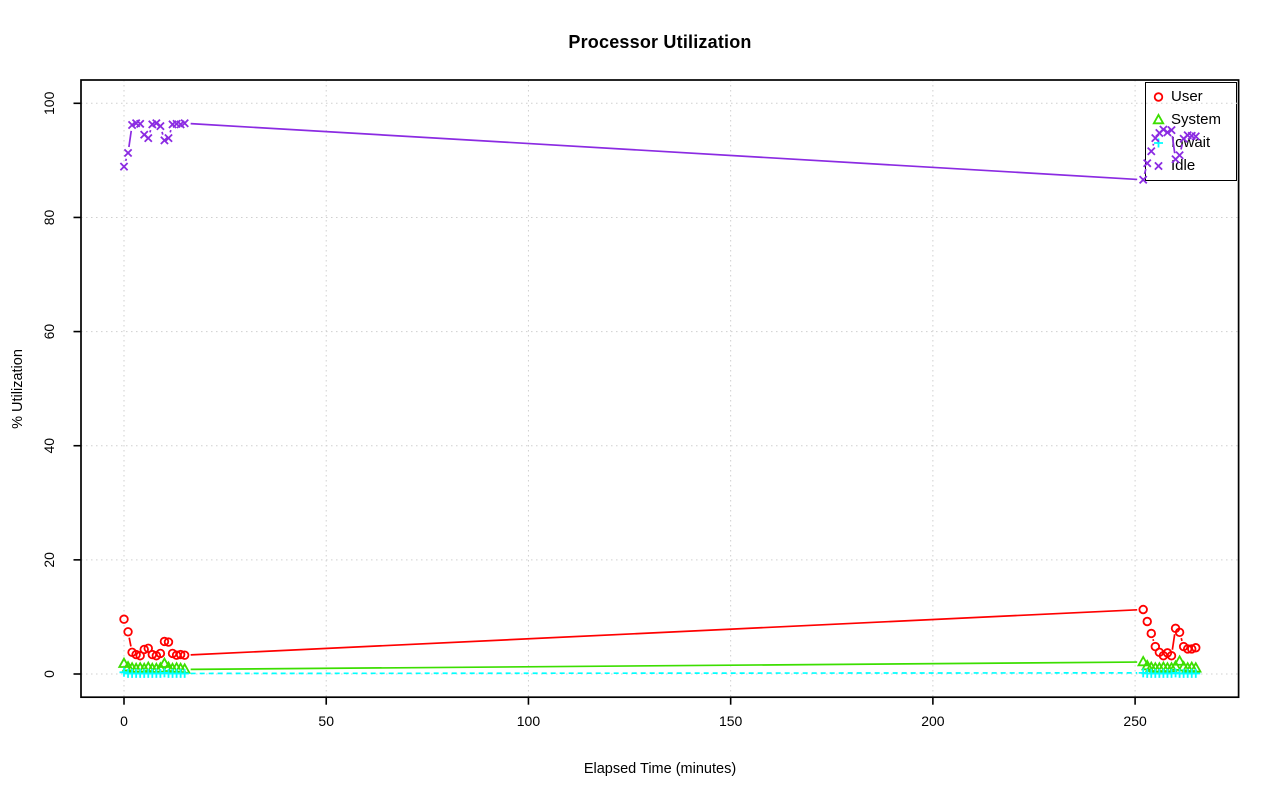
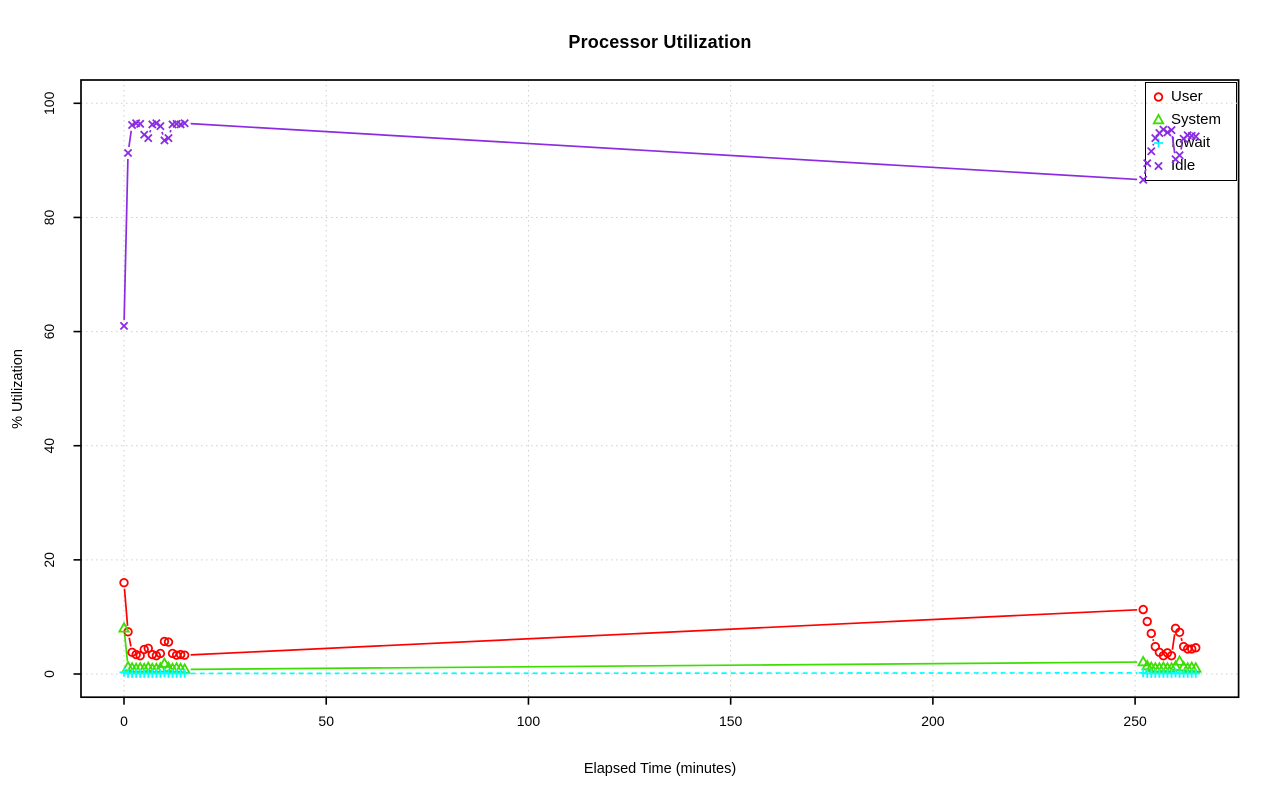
User/0: 10 -> 16
System/0: 2 -> 8
Idle/0: 89 -> 61
